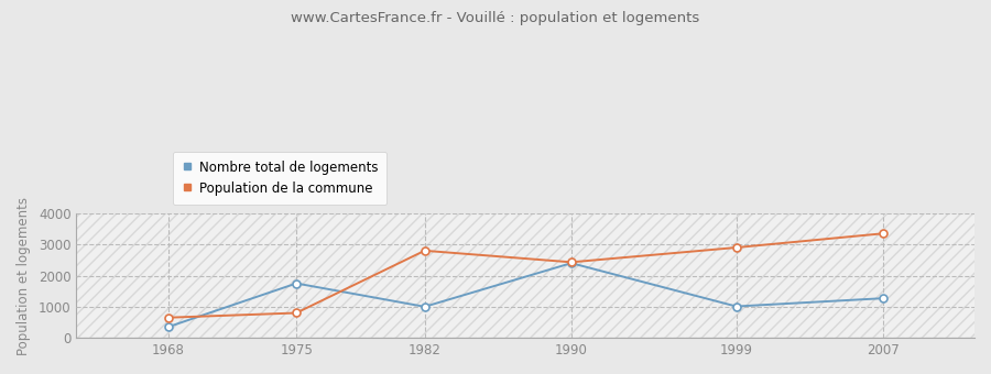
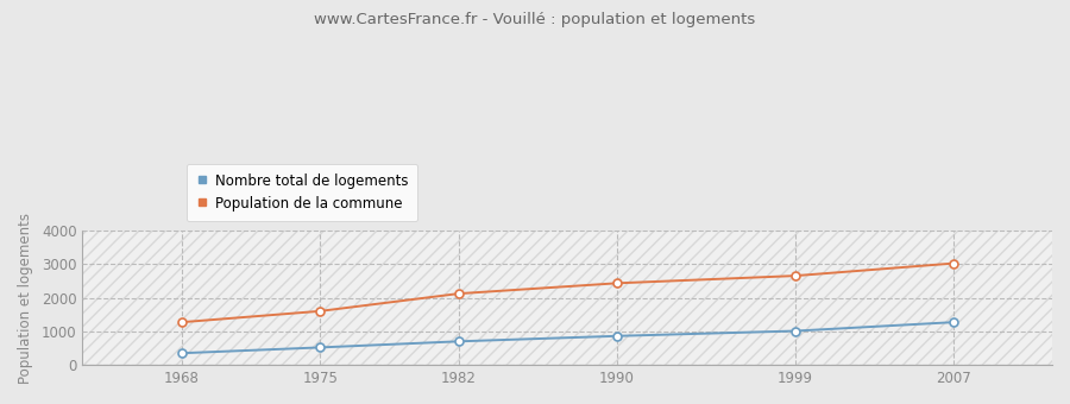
Population de la commune/1968: 650 -> 1270
Nombre total de logements/1975: 1750 -> 520
Population de la commune/1975: 800 -> 1600
Nombre total de logements/1982: 1000 -> 700
Population de la commune/1982: 2800 -> 2120
Nombre total de logements/1990: 2400 -> 860
Population de la commune/1999: 2900 -> 2650
Population de la commune/2007: 3350 -> 3020
